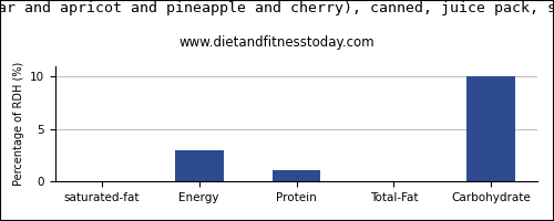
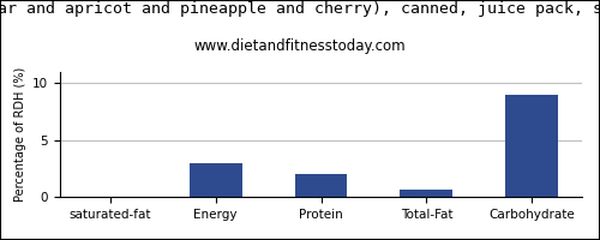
Protein: 1.1 -> 2.0
Total-Fat: 0.1 -> 0.6
Carbohydrate: 10.0 -> 9.0
